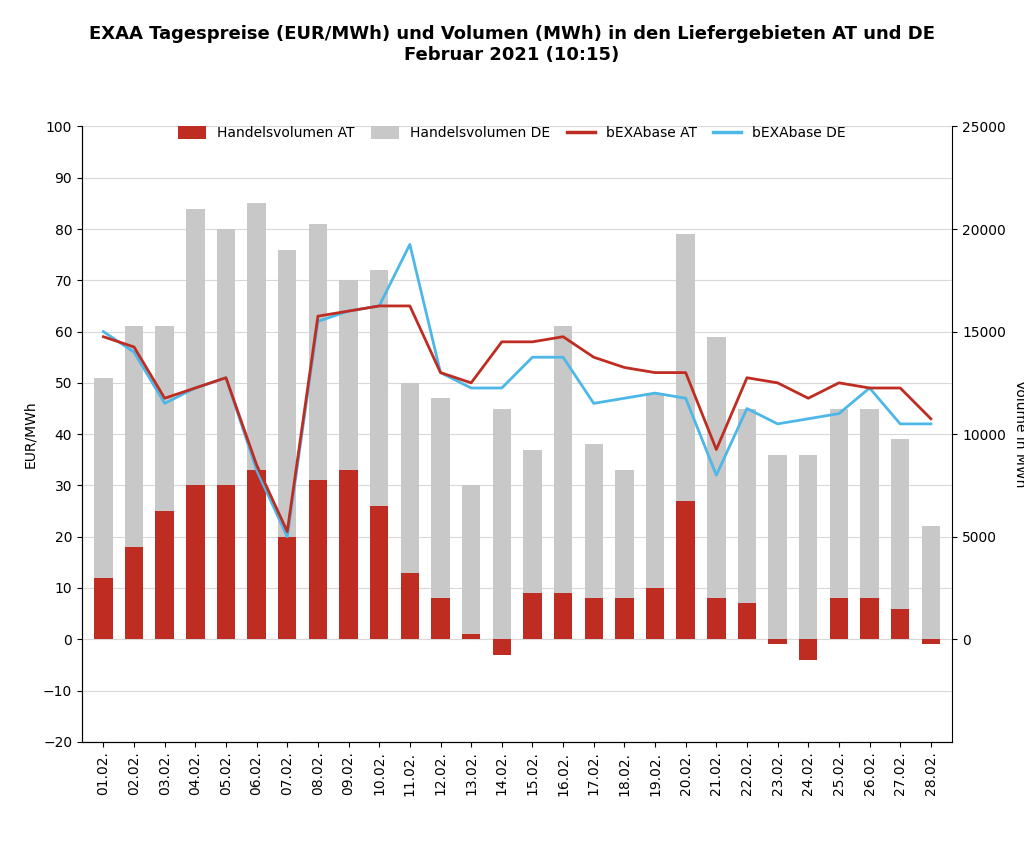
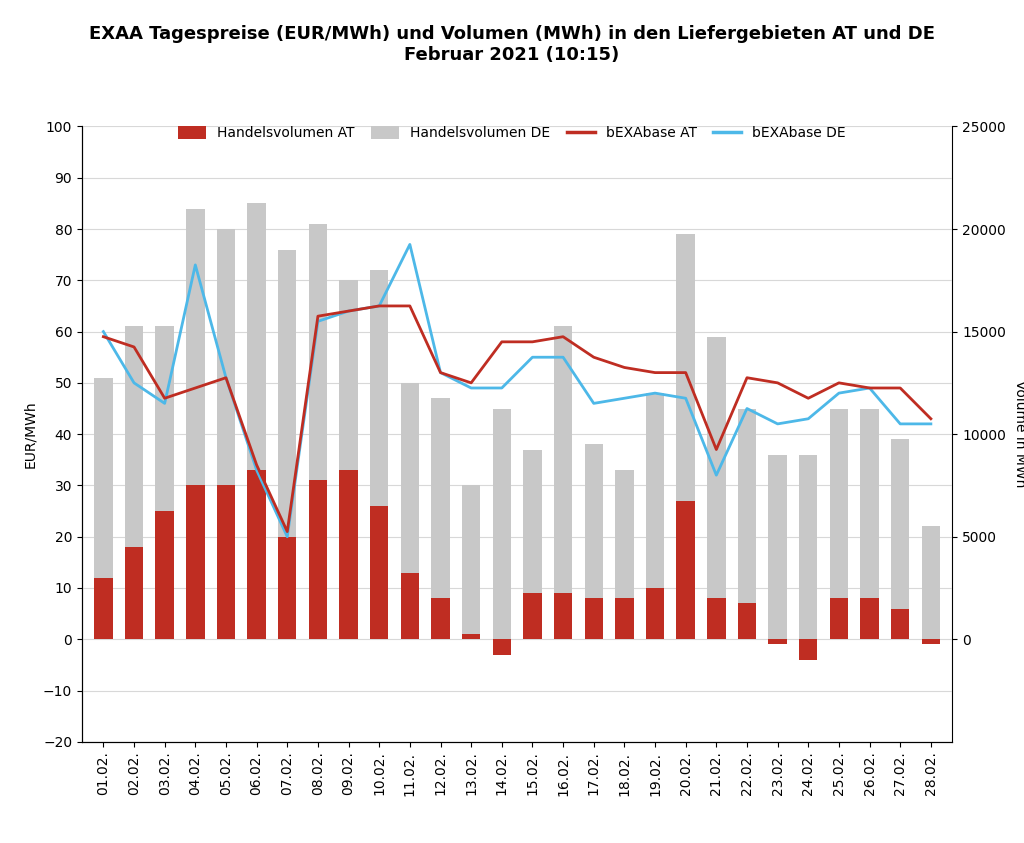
bEXAbase DE/02.02.: 56 -> 50
bEXAbase DE/04.02.: 49 -> 73
bEXAbase DE/25.02.: 44 -> 48
